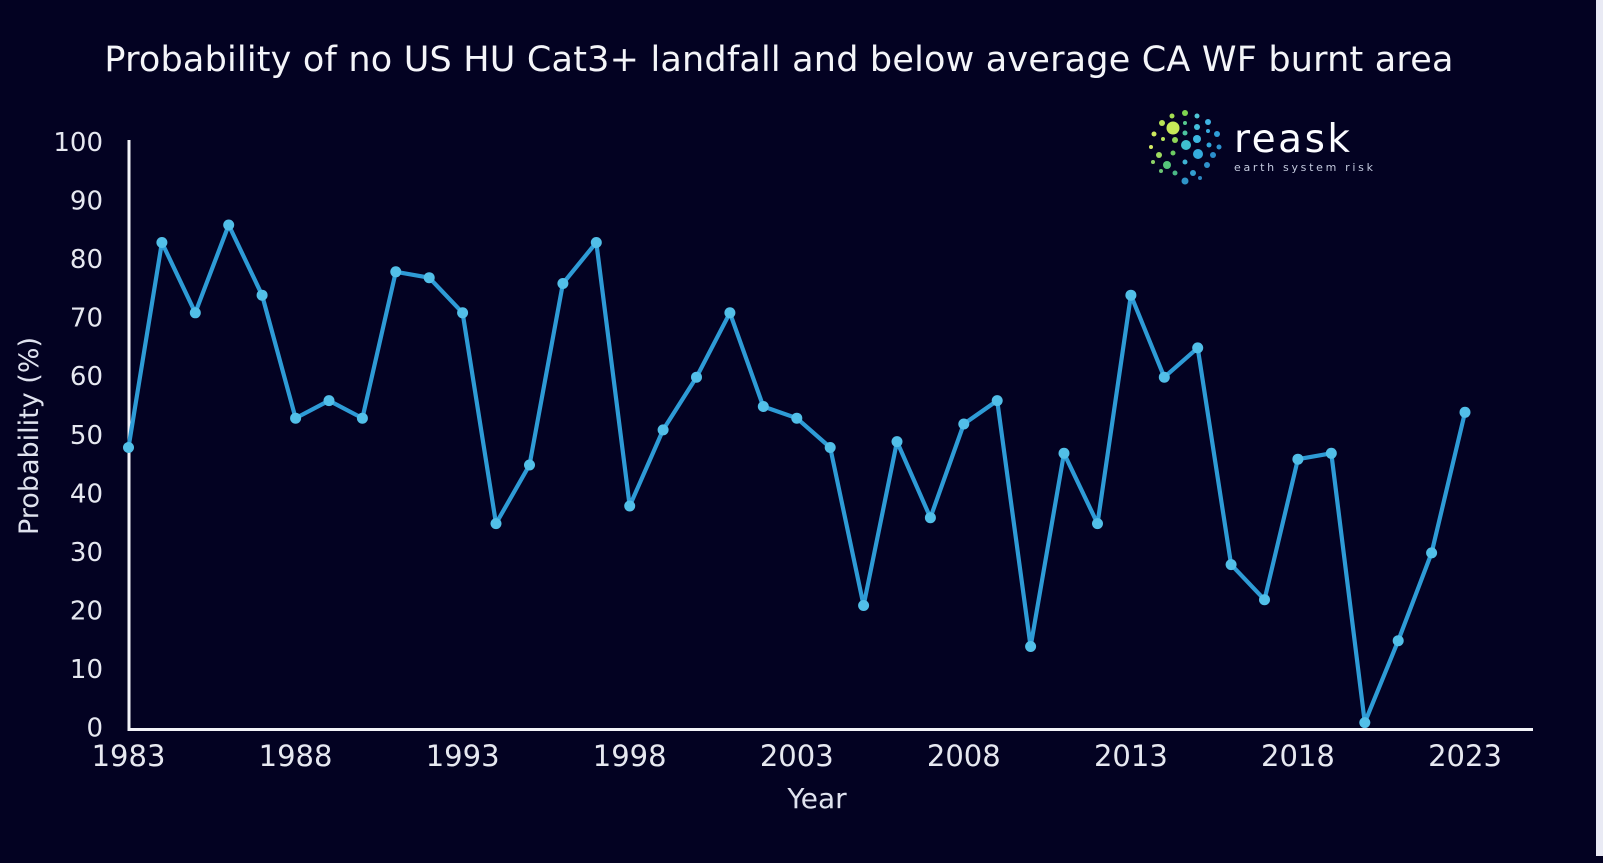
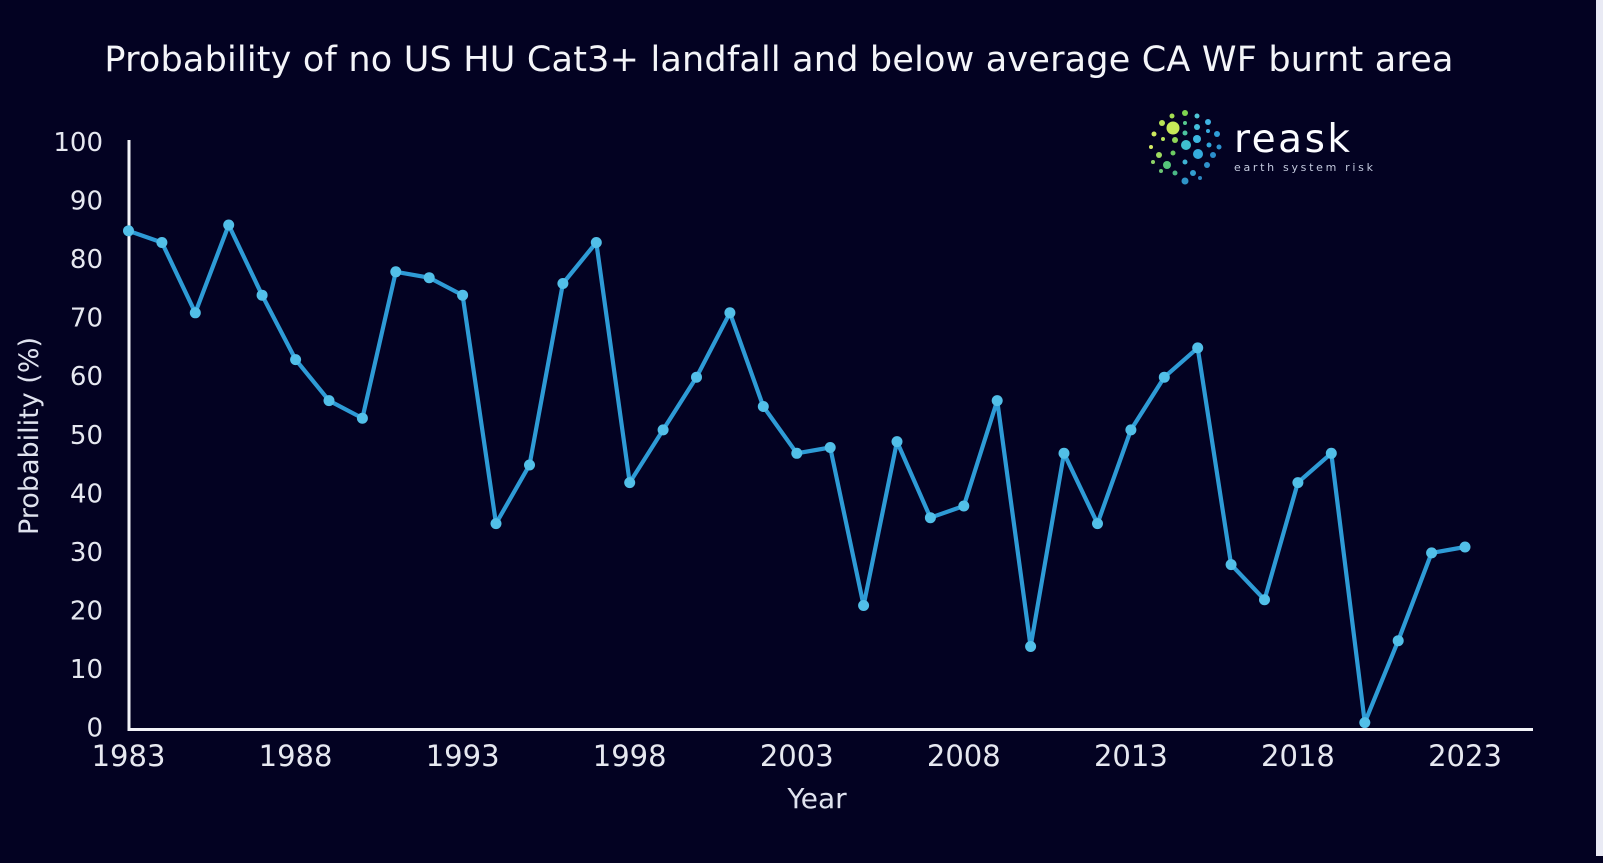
1983: 48 -> 85
1988: 53 -> 63
1993: 71 -> 74
1998: 38 -> 42
2003: 53 -> 47
2008: 52 -> 38
2013: 74 -> 51
2018: 46 -> 42
2023: 54 -> 31
